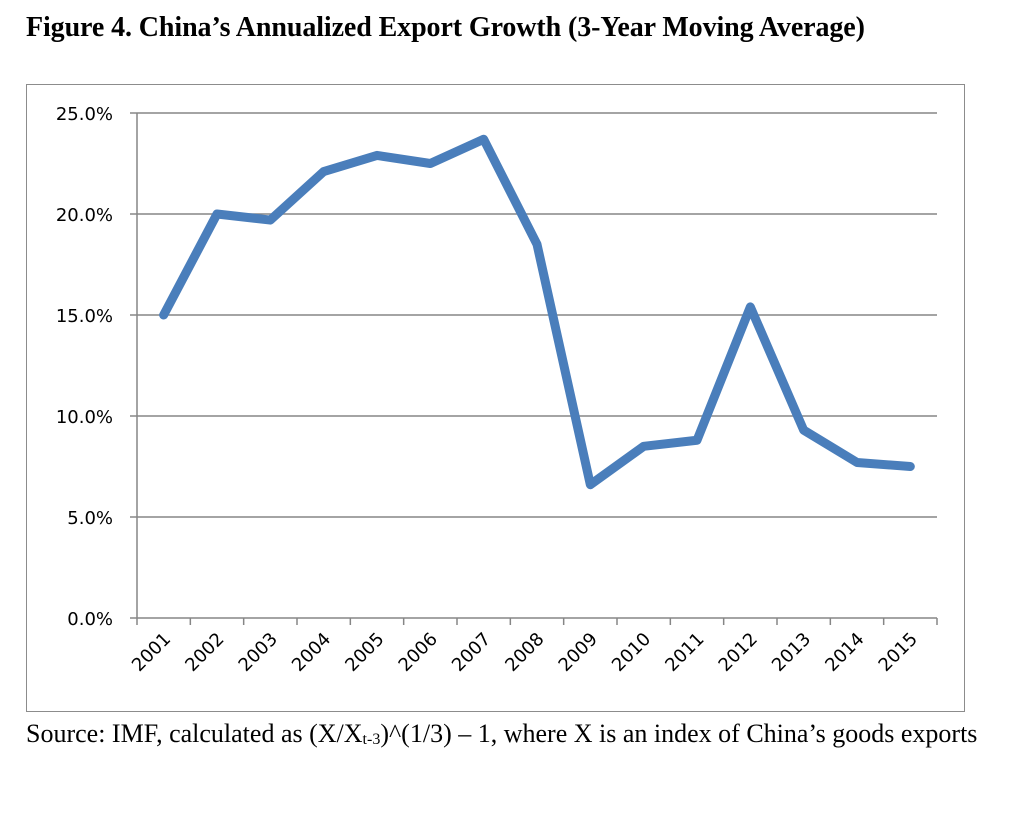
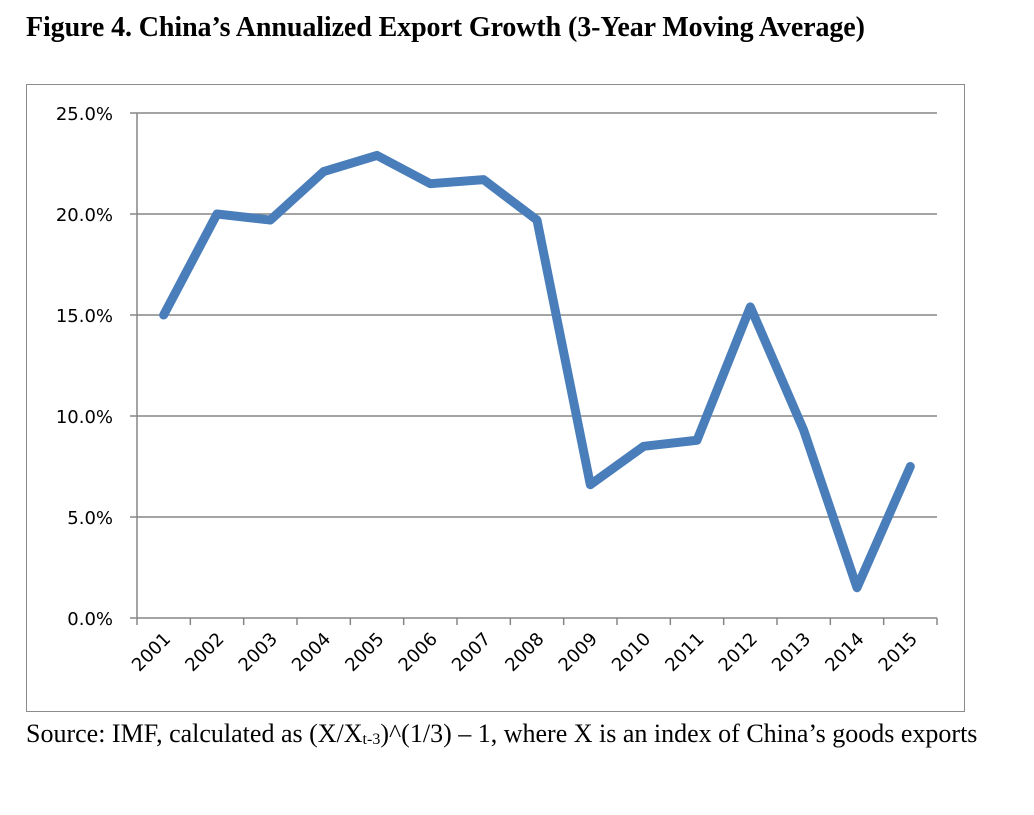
2006: 22.5% -> 21.5%
2007: 23.7% -> 21.7%
2008: 18.5% -> 19.7%
2014: 7.7% -> 1.5%
